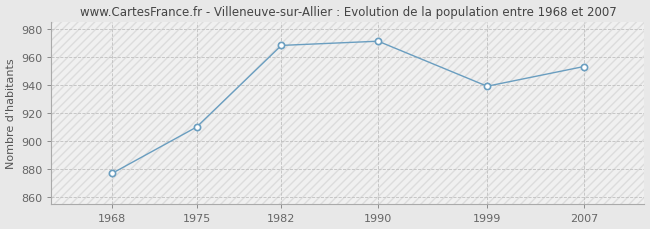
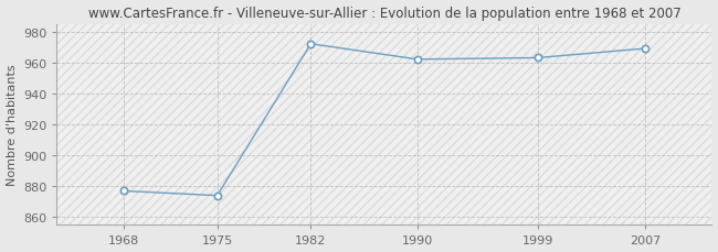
1975: 910 -> 874
1982: 968 -> 972
1990: 971 -> 962
1999: 939 -> 963
2007: 953 -> 969
